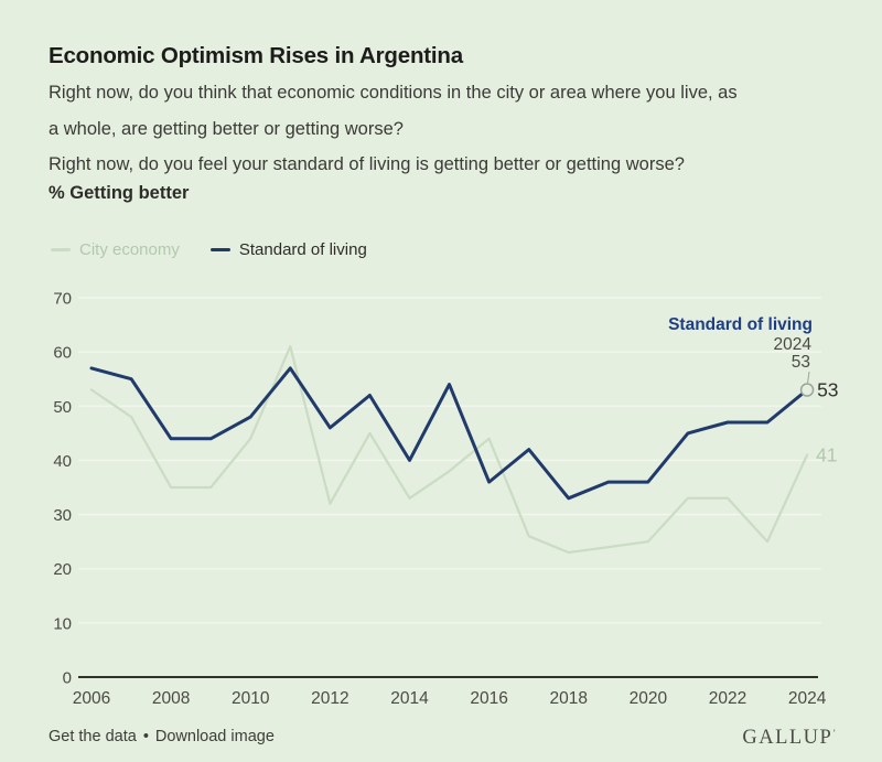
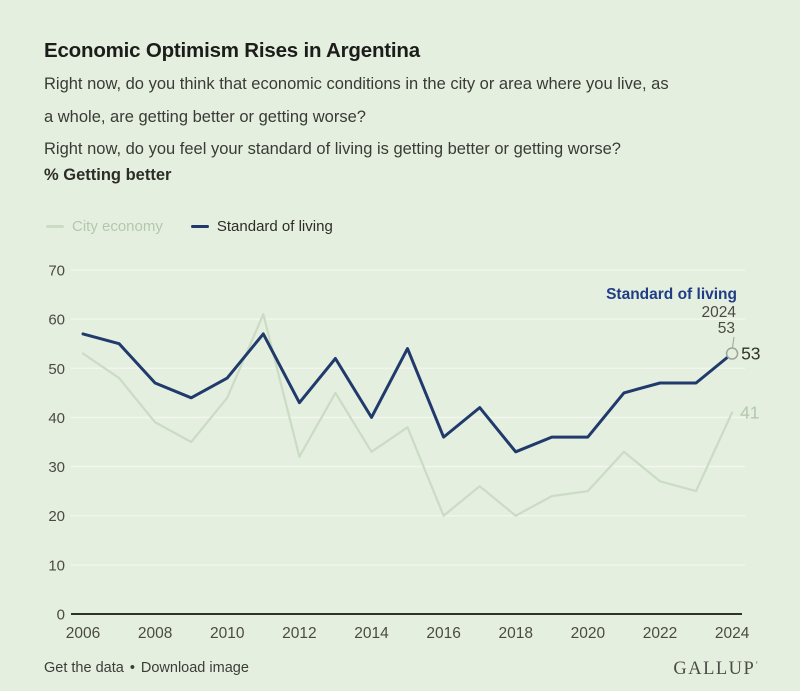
City economy/2008: 35 -> 39
Standard of living/2008: 44 -> 47
Standard of living/2012: 46 -> 43
City economy/2016: 44 -> 20
City economy/2018: 23 -> 20
City economy/2022: 33 -> 27
